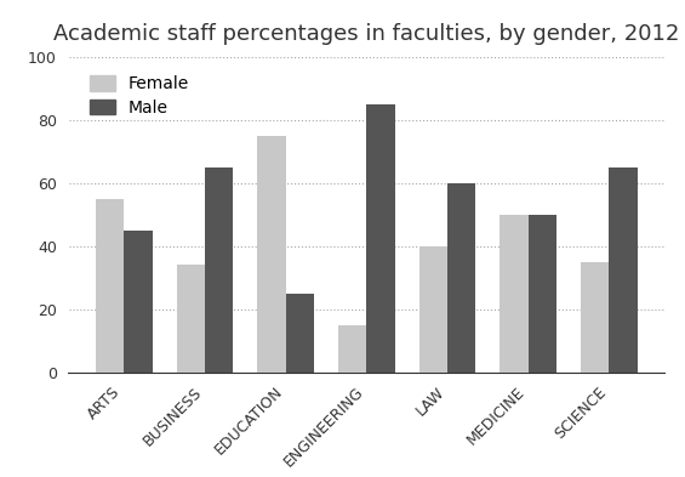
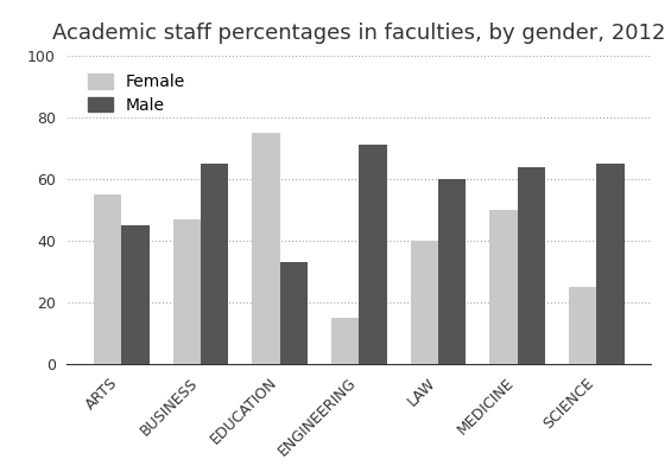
Female/BUSINESS: 34 -> 47
Male/EDUCATION: 25 -> 33
Male/ENGINEERING: 85 -> 71
Male/MEDICINE: 50 -> 64
Female/SCIENCE: 35 -> 25
